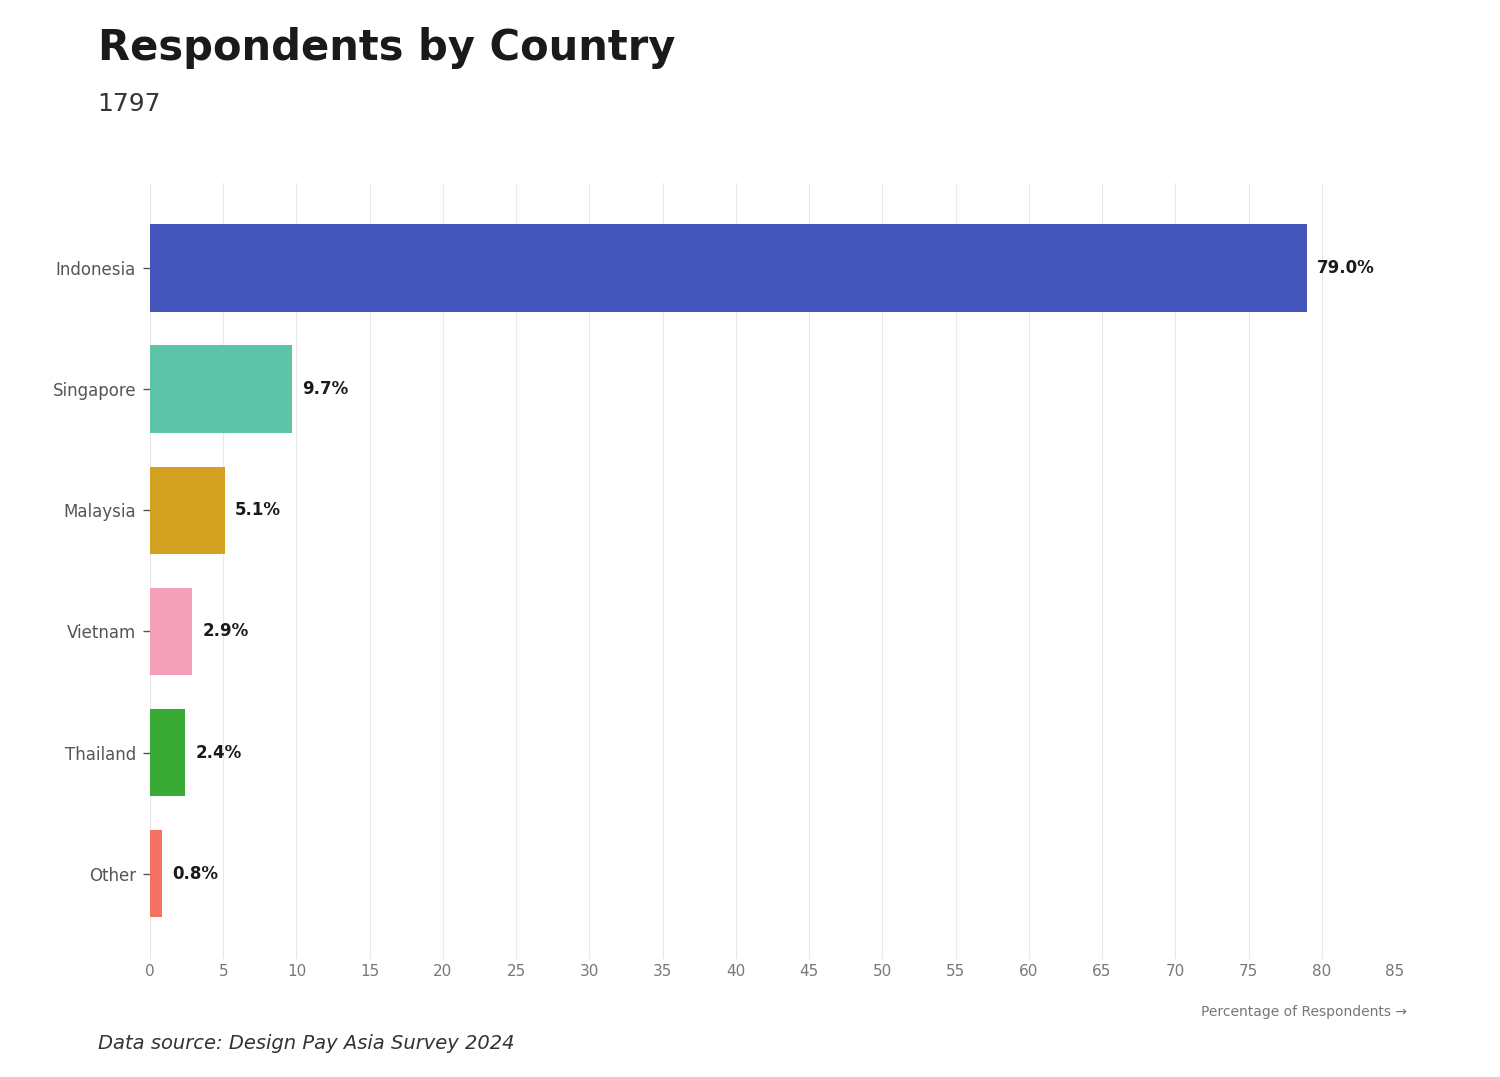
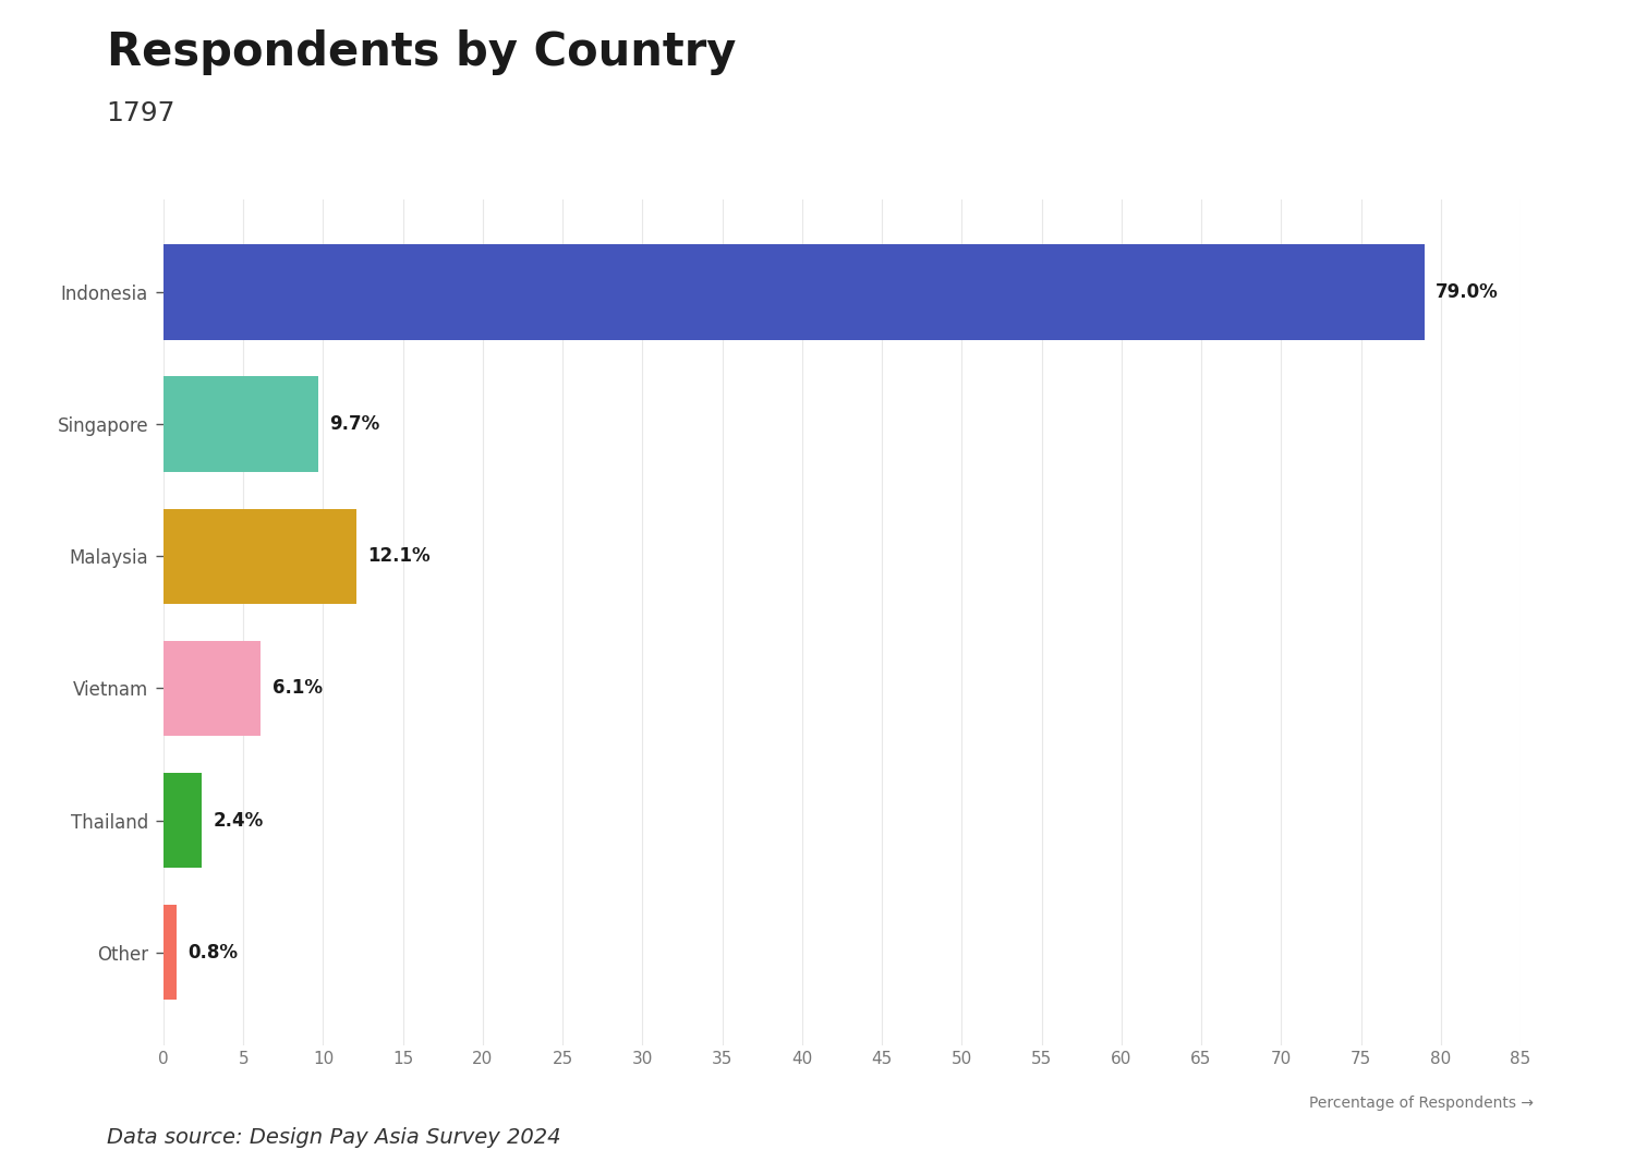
Malaysia: 5.1% -> 12.1%
Vietnam: 2.9% -> 6.1%
